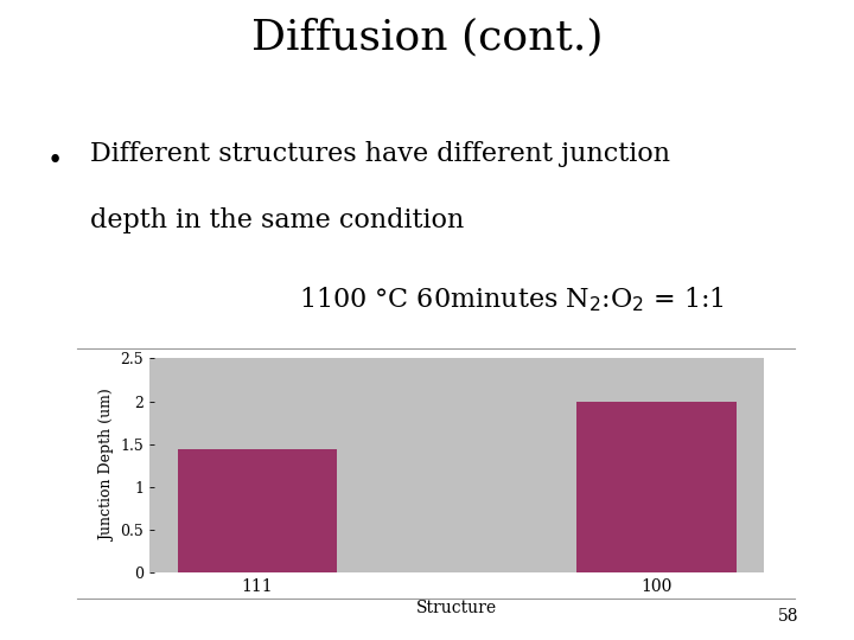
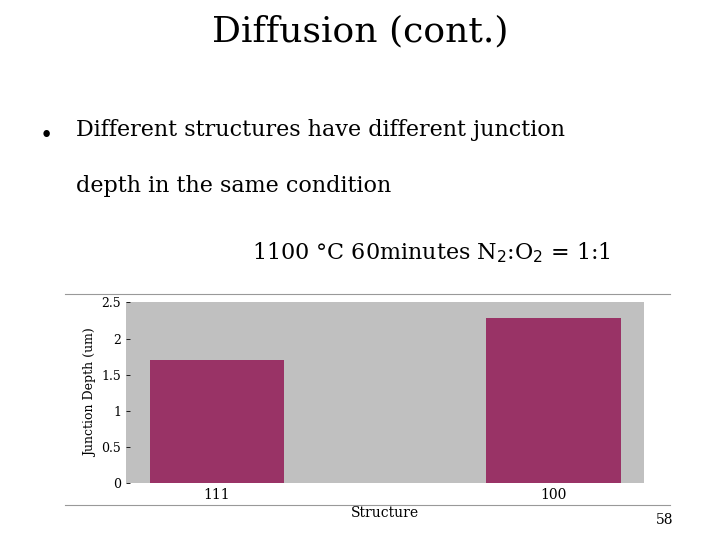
111: 1.44 -> 1.70
100: 2.00 -> 2.28
